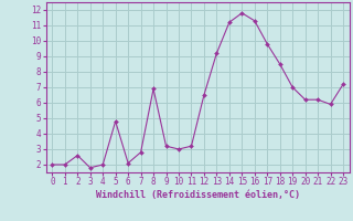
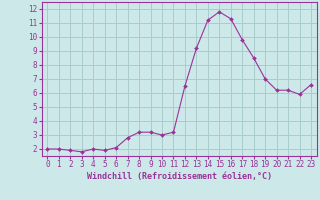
2: 2.6 -> 1.9
5: 4.8 -> 1.9
8: 6.9 -> 3.2
23: 7.2 -> 6.6
